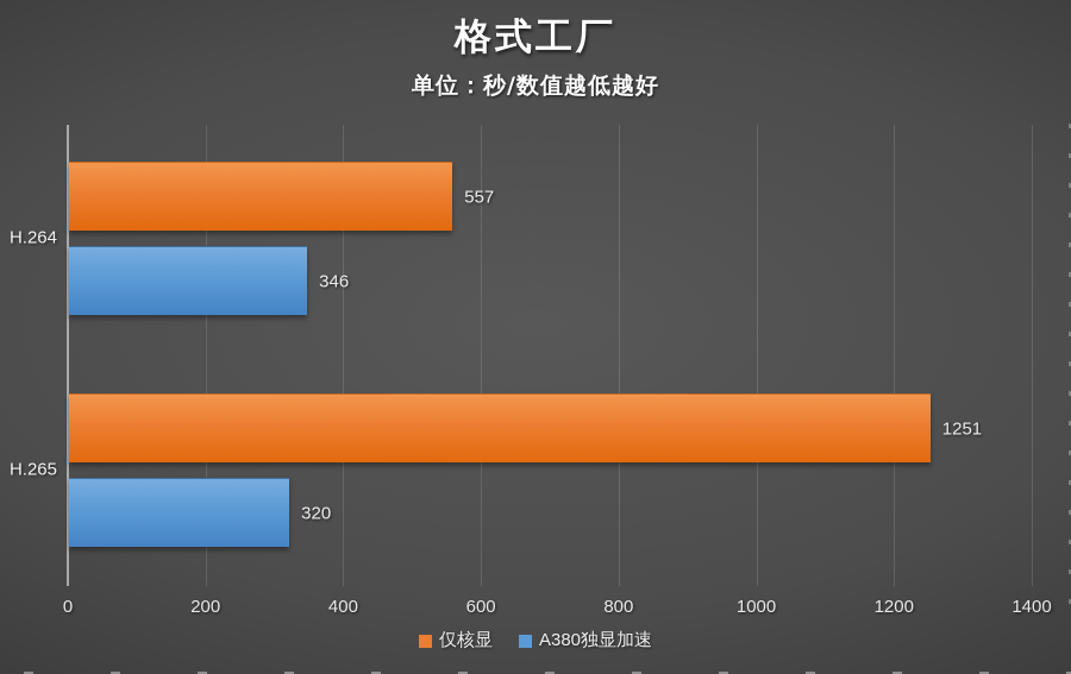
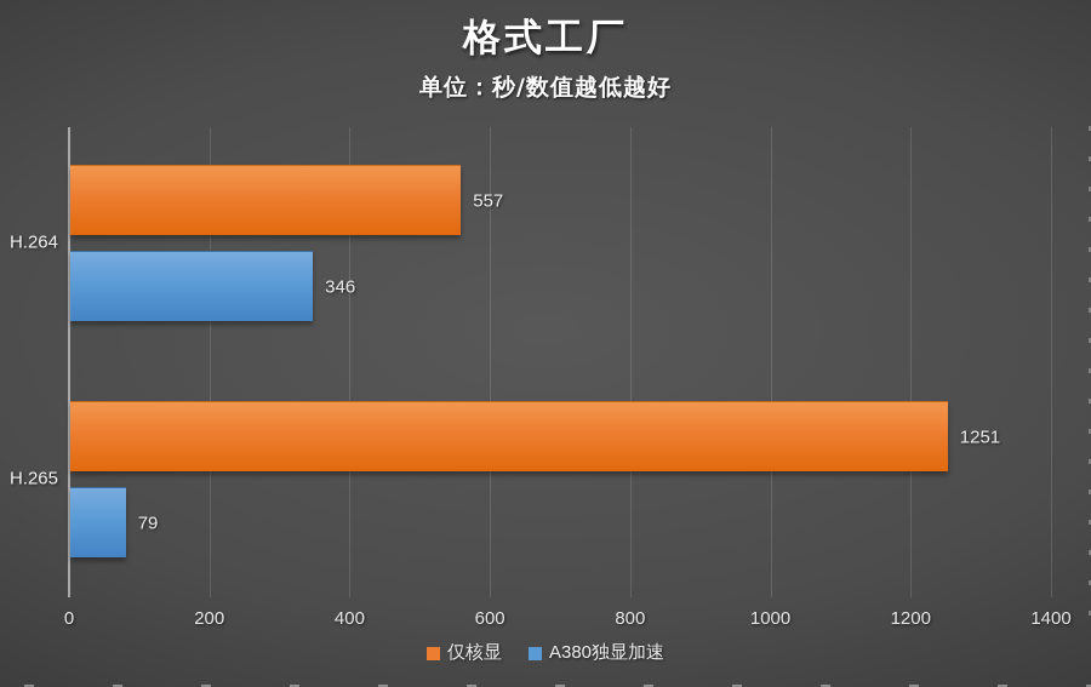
A380独显加速/H.265: 320 -> 79
